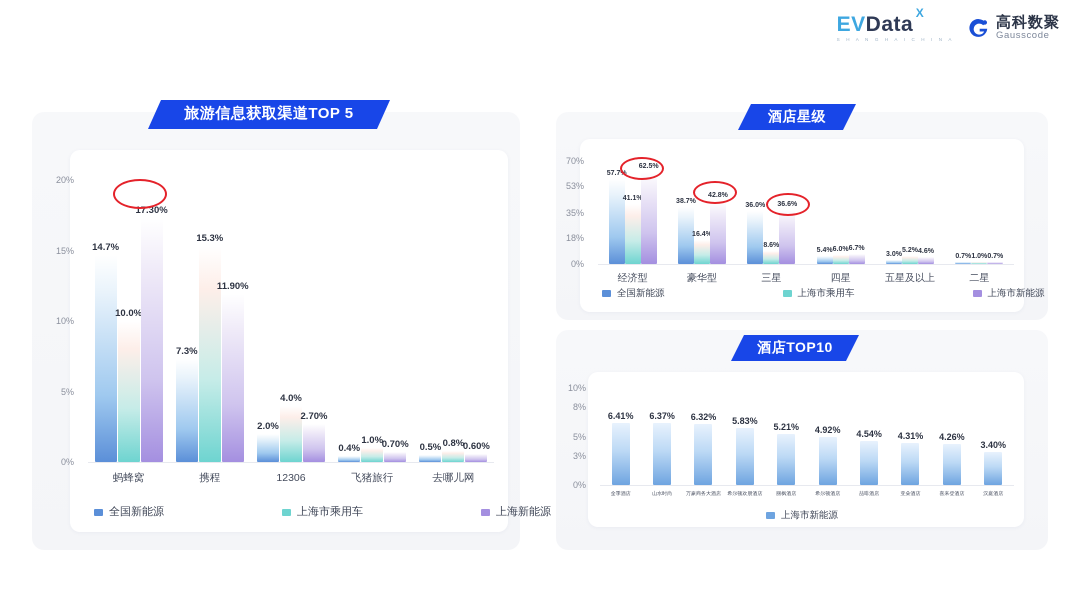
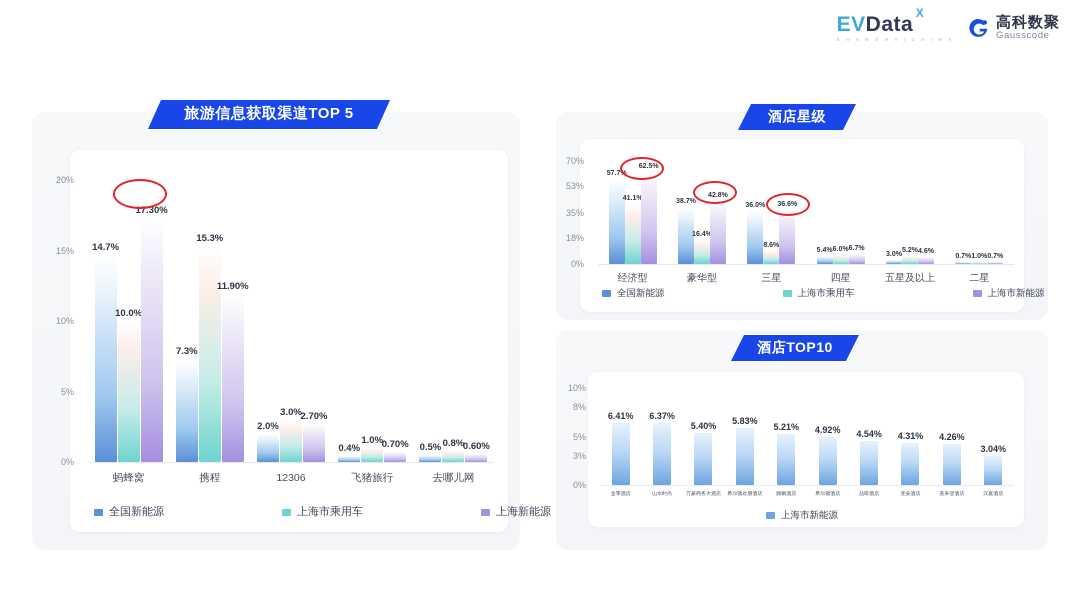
旅游信息获取渠道TOP 5/上海市乘用车/12306: 4.0% -> 3.0%
酒店TOP10/万豪商务大酒店: 6.32% -> 5.40%
酒店TOP10/汉庭酒店: 3.40% -> 3.04%
